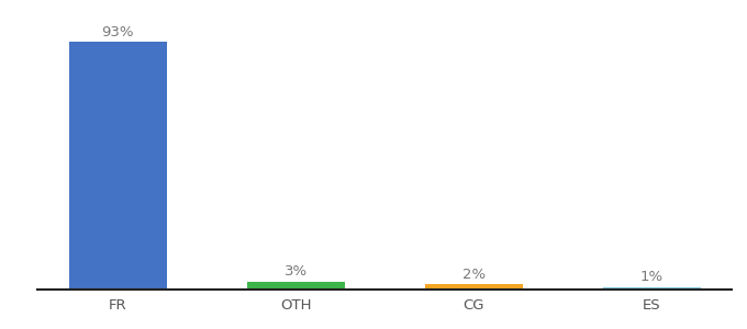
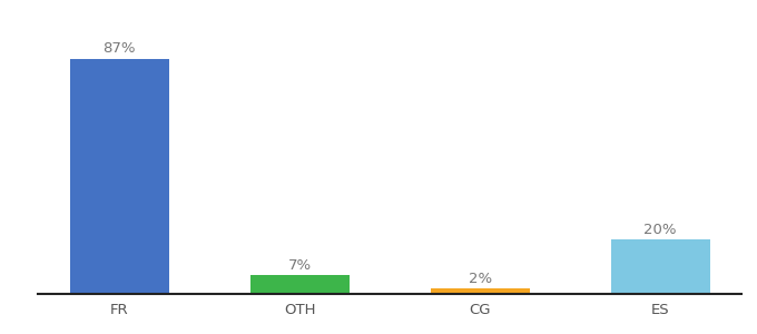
FR: 93% -> 87%
OTH: 3% -> 7%
ES: 1% -> 20%
